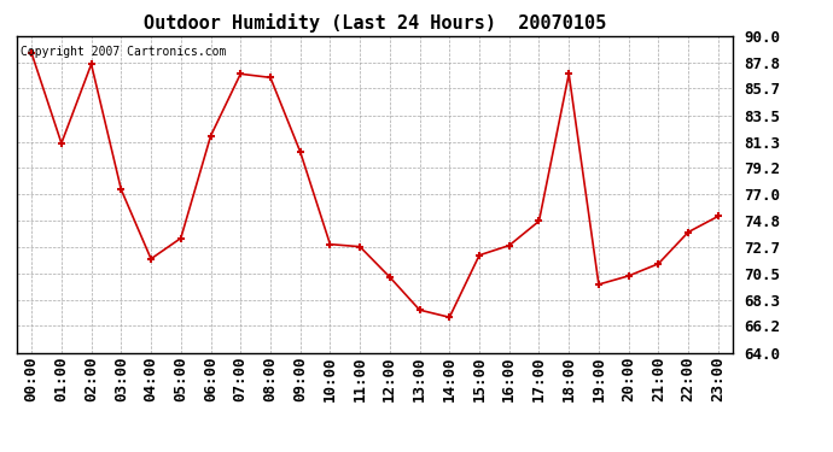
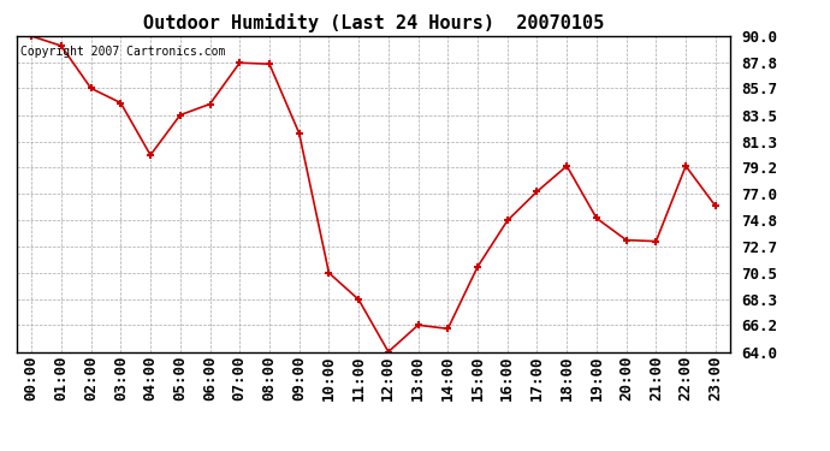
00:00: 88.6 -> 90.0
01:00: 81.2 -> 89.2
02:00: 87.7 -> 85.7
03:00: 77.4 -> 84.5
04:00: 71.7 -> 80.2
05:00: 73.4 -> 83.5
06:00: 81.8 -> 84.4
07:00: 86.9 -> 87.8
08:00: 86.6 -> 87.7
09:00: 80.5 -> 82.0
10:00: 72.9 -> 70.5
11:00: 72.7 -> 68.3
12:00: 70.2 -> 64.0
13:00: 67.5 -> 66.2
14:00: 66.9 -> 65.9
15:00: 72.0 -> 71.0
16:00: 72.8 -> 74.8
17:00: 74.8 -> 77.2
18:00: 86.9 -> 79.3
19:00: 69.6 -> 75.0
20:00: 70.3 -> 73.2
21:00: 71.3 -> 73.1
22:00: 73.9 -> 79.3
23:00: 75.2 -> 76.0
